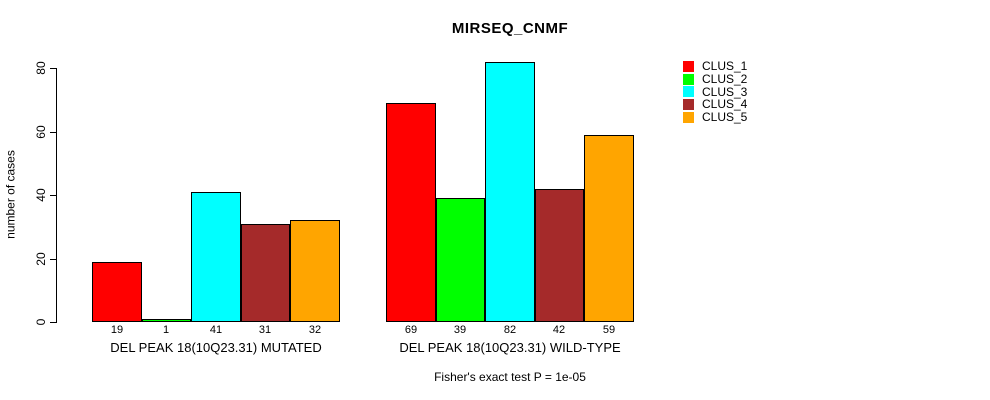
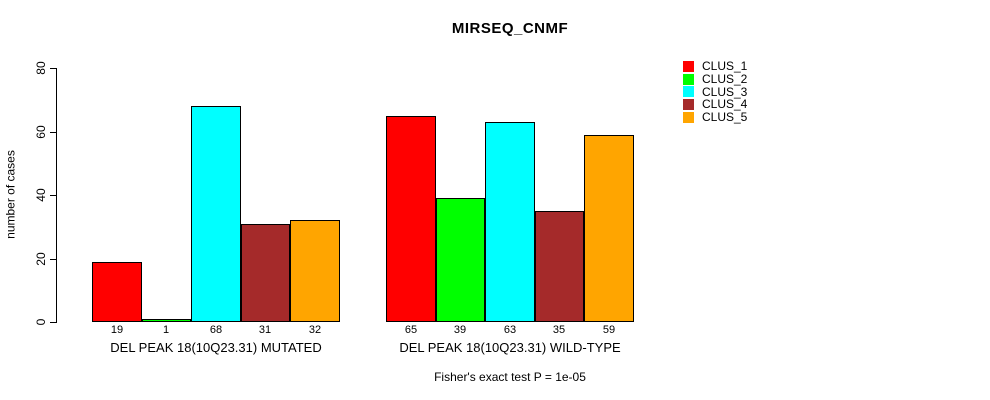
CLUS_3/DEL PEAK 18(10Q23.31) MUTATED: 41 -> 68
CLUS_1/DEL PEAK 18(10Q23.31) WILD-TYPE: 69 -> 65
CLUS_3/DEL PEAK 18(10Q23.31) WILD-TYPE: 82 -> 63
CLUS_4/DEL PEAK 18(10Q23.31) WILD-TYPE: 42 -> 35
